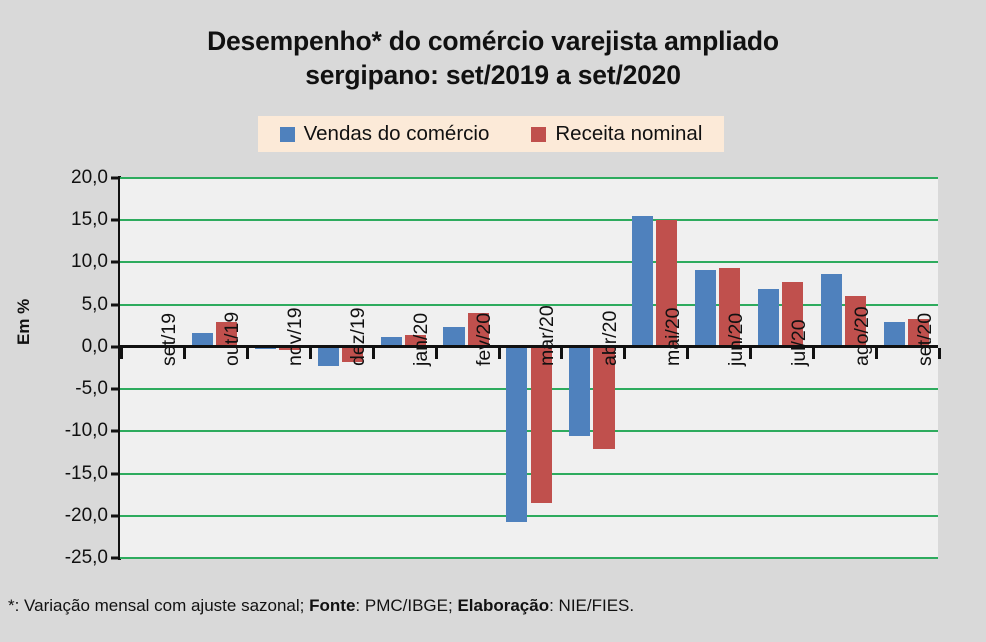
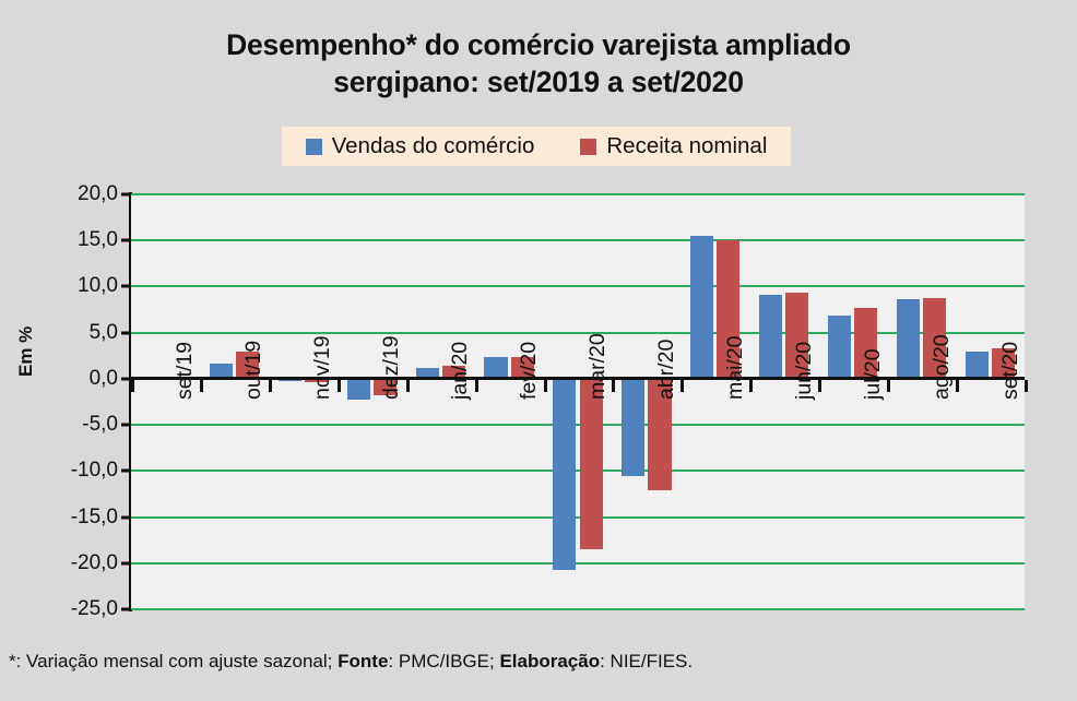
Receita nominal/fev/20: 4 -> 2
Receita nominal/ago/20: 6 -> 9
